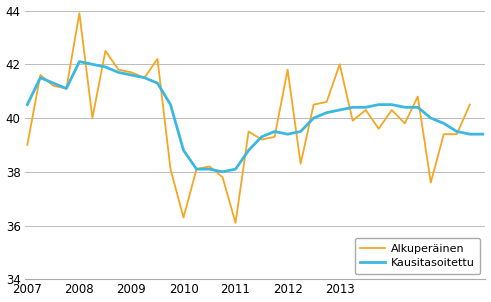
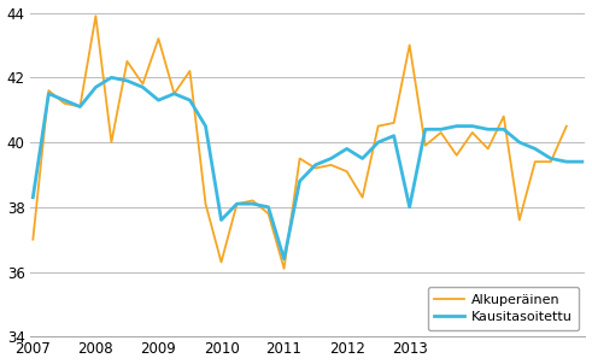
Alkuperäinen/2007: 39.0 -> 37.0
Kausitasoitettu/2007: 40.5 -> 38.3
Kausitasoitettu/2008: 42.1 -> 41.7
Alkuperäinen/2009: 41.7 -> 43.2
Kausitasoitettu/2009: 41.6 -> 41.3
Kausitasoitettu/2010: 38.8 -> 37.6
Kausitasoitettu/2011: 38.1 -> 36.4
Alkuperäinen/2012: 41.8 -> 39.1
Kausitasoitettu/2012: 39.4 -> 39.8
Alkuperäinen/2013: 42.0 -> 43.0
Kausitasoitettu/2013: 40.3 -> 38.0
